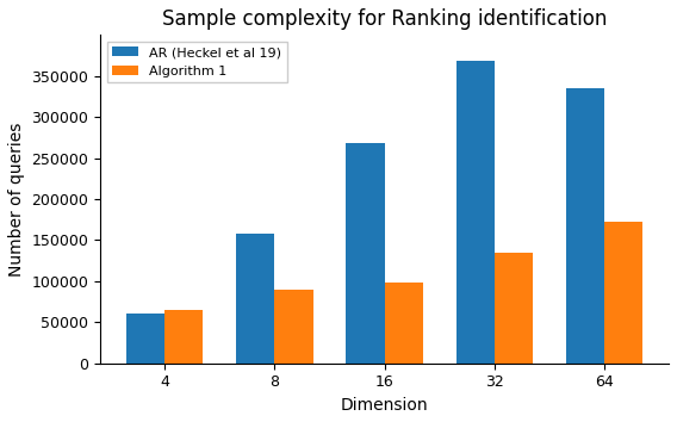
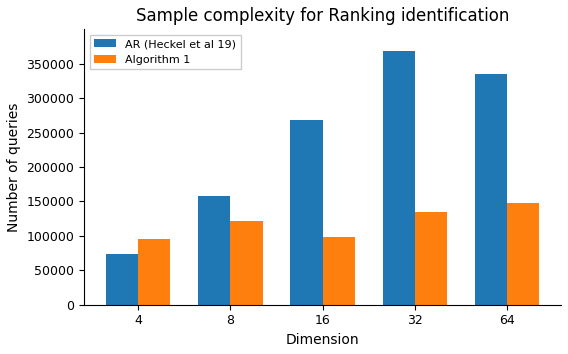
AR (Heckel et al 19)/4: 60000 -> 74000
Algorithm 1/4: 65000 -> 96000
Algorithm 1/8: 90000 -> 122000
Algorithm 1/64: 173000 -> 148000
